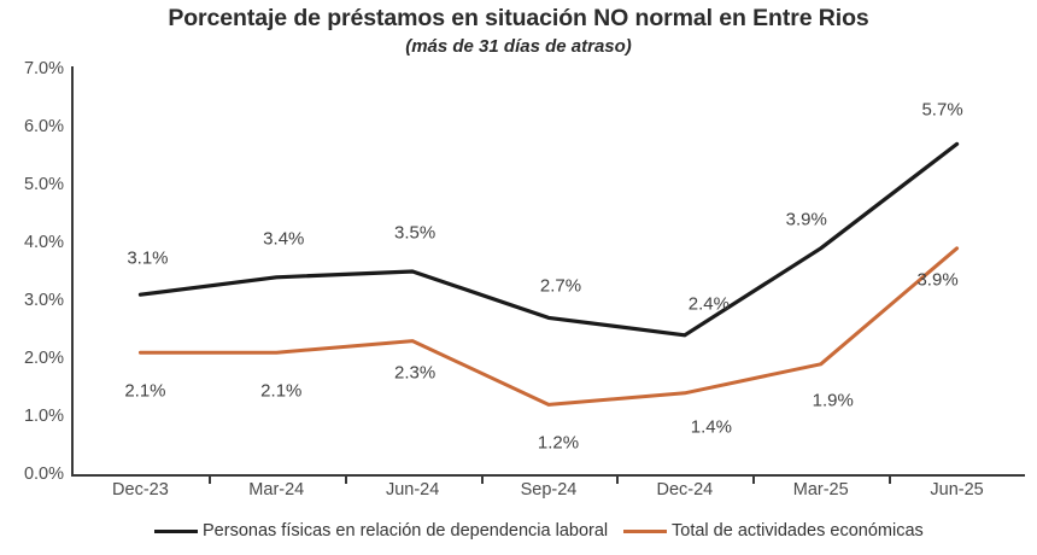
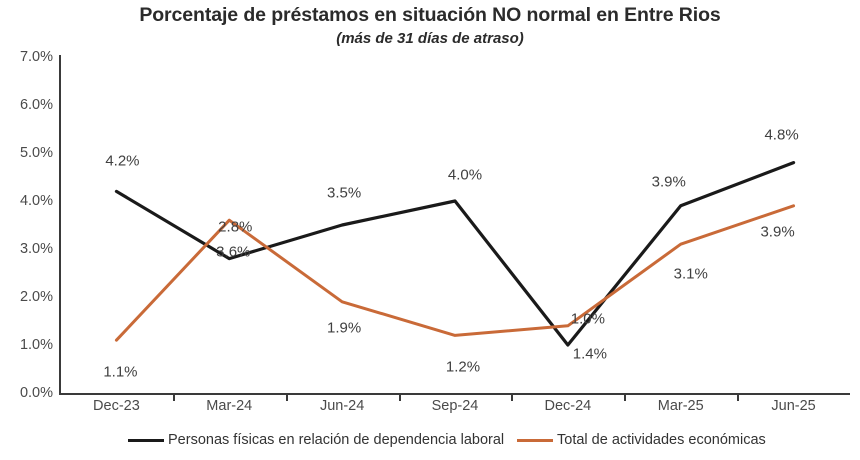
Personas físicas en relación de dependencia laboral/Dec-23: 3.1% -> 4.2%
Total de actividades económicas/Dec-23: 2.1% -> 1.1%
Personas físicas en relación de dependencia laboral/Mar-24: 3.4% -> 2.8%
Total de actividades económicas/Mar-24: 2.1% -> 3.6%
Total de actividades económicas/Jun-24: 2.3% -> 1.9%
Personas físicas en relación de dependencia laboral/Sep-24: 2.7% -> 4.0%
Personas físicas en relación de dependencia laboral/Dec-24: 2.4% -> 1.0%
Total de actividades económicas/Mar-25: 1.9% -> 3.1%
Personas físicas en relación de dependencia laboral/Jun-25: 5.7% -> 4.8%
